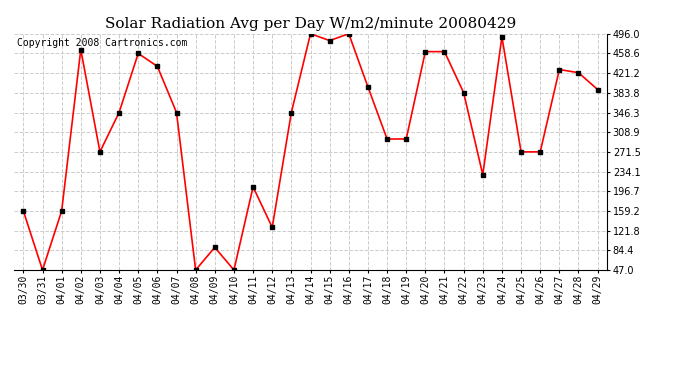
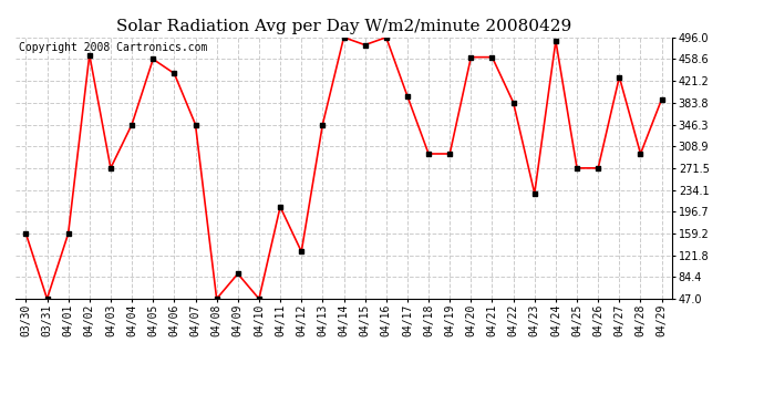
04/28: 422 -> 296
